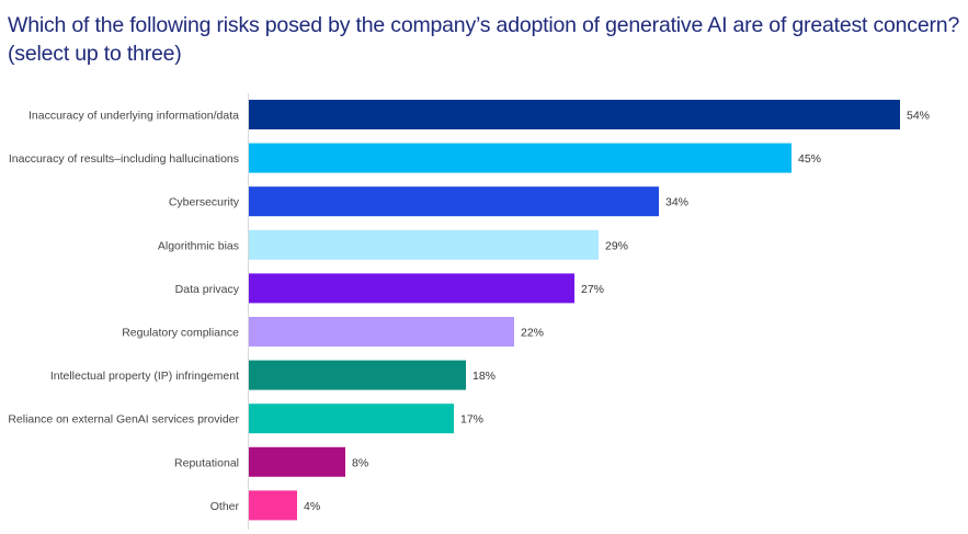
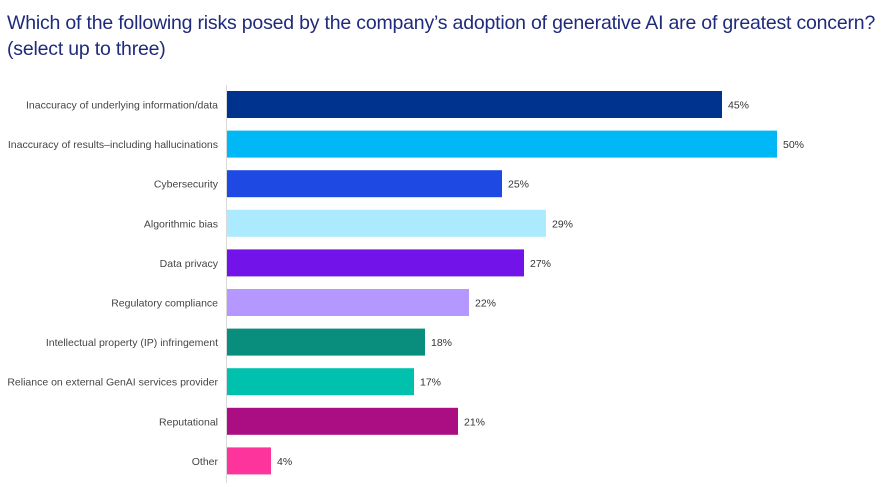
Inaccuracy of underlying information/data: 54% -> 45%
Inaccuracy of results–including hallucinations: 45% -> 50%
Cybersecurity: 34% -> 25%
Reputational: 8% -> 21%
